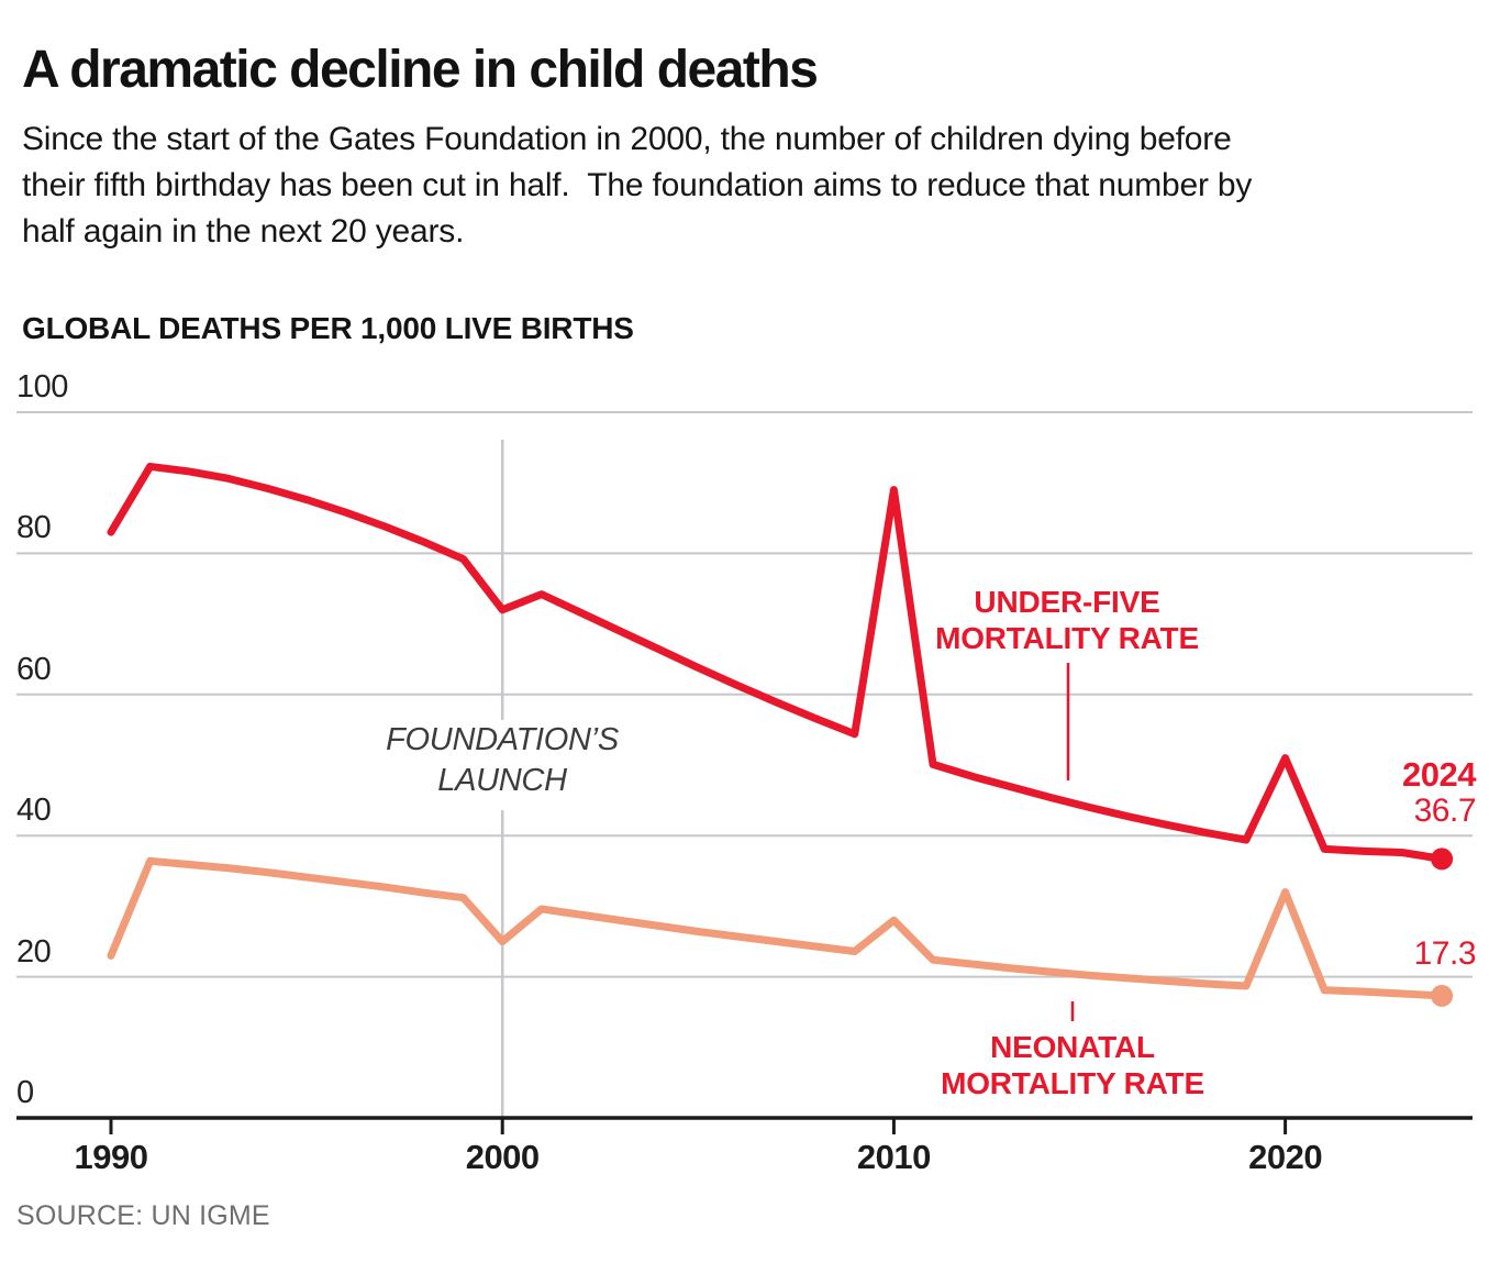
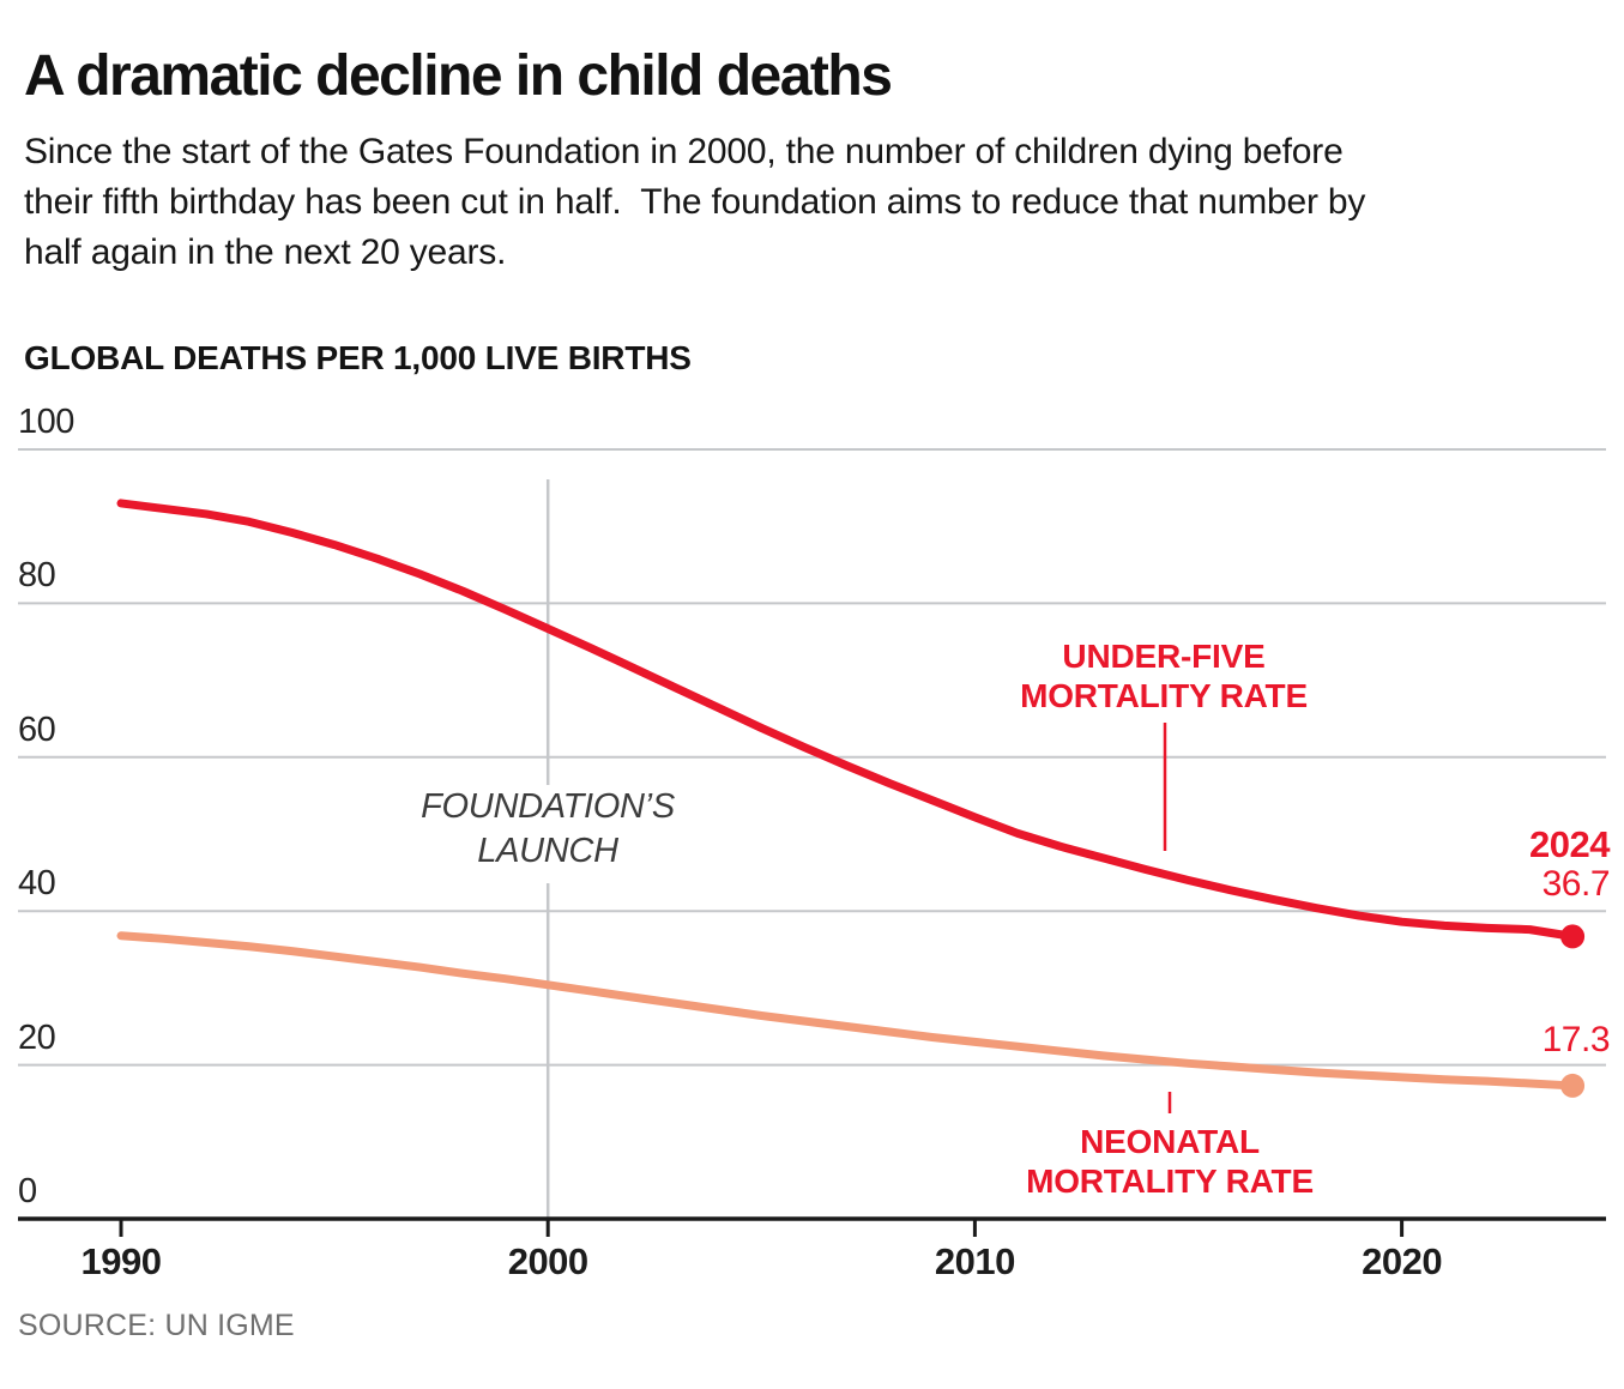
UNDER-FIVE MORTALITY RATE/1990: 83 -> 93
NEONATAL MORTALITY RATE/1990: 23 -> 37
UNDER-FIVE MORTALITY RATE/2000: 72 -> 77
NEONATAL MORTALITY RATE/2000: 25 -> 30
UNDER-FIVE MORTALITY RATE/2010: 89 -> 52
NEONATAL MORTALITY RATE/2010: 28 -> 23
UNDER-FIVE MORTALITY RATE/2020: 51 -> 39
NEONATAL MORTALITY RATE/2020: 32 -> 18
